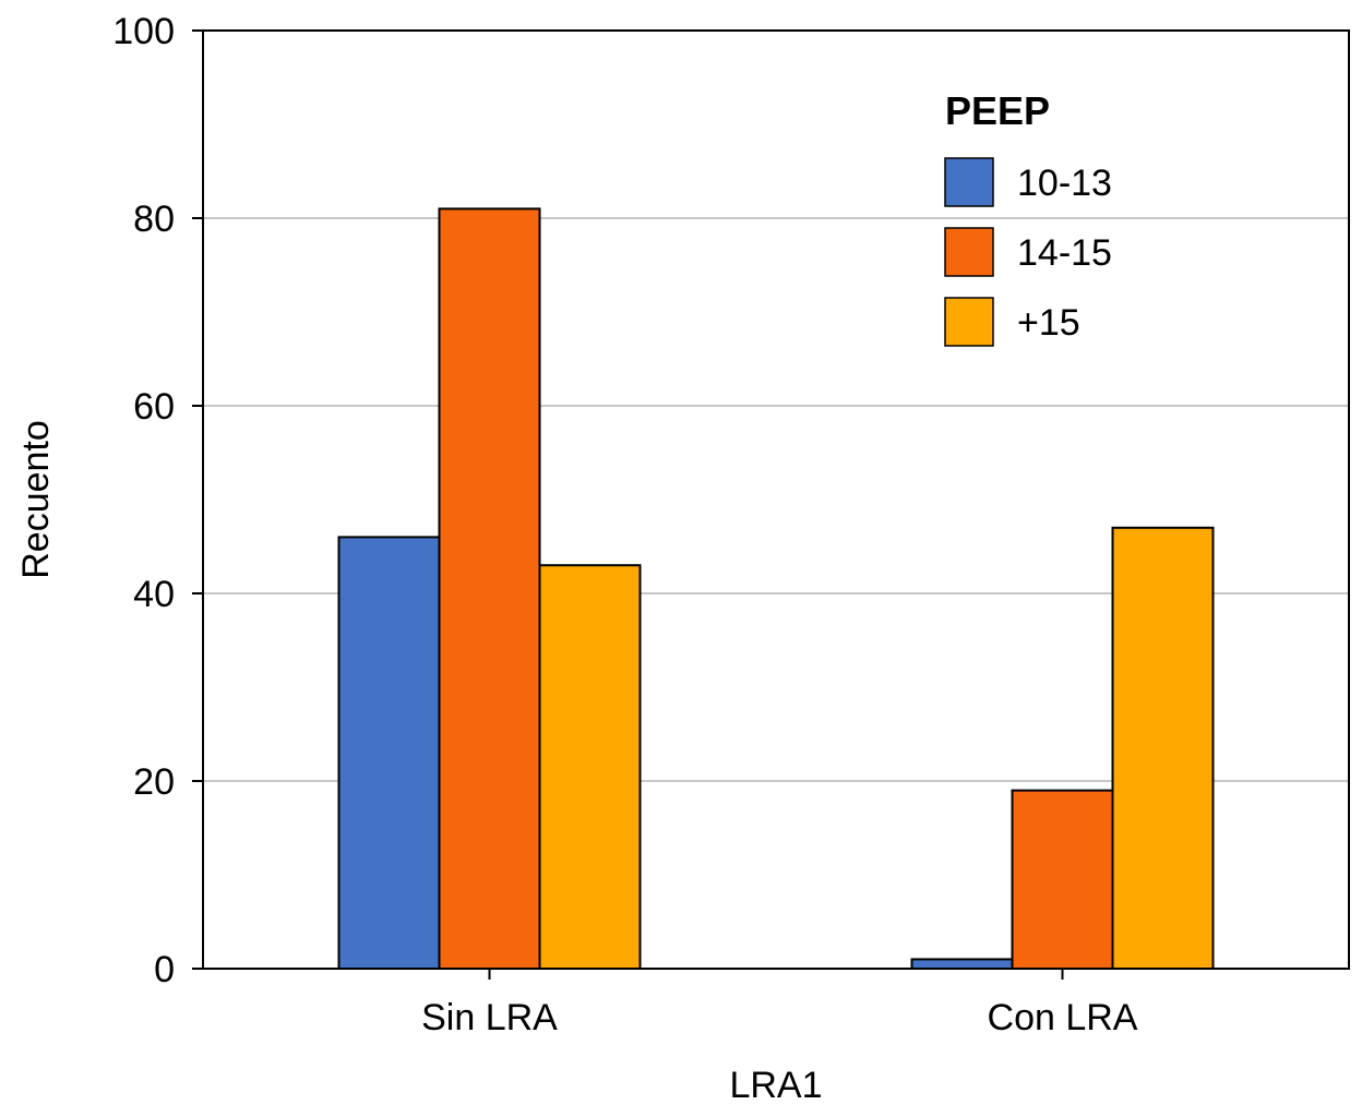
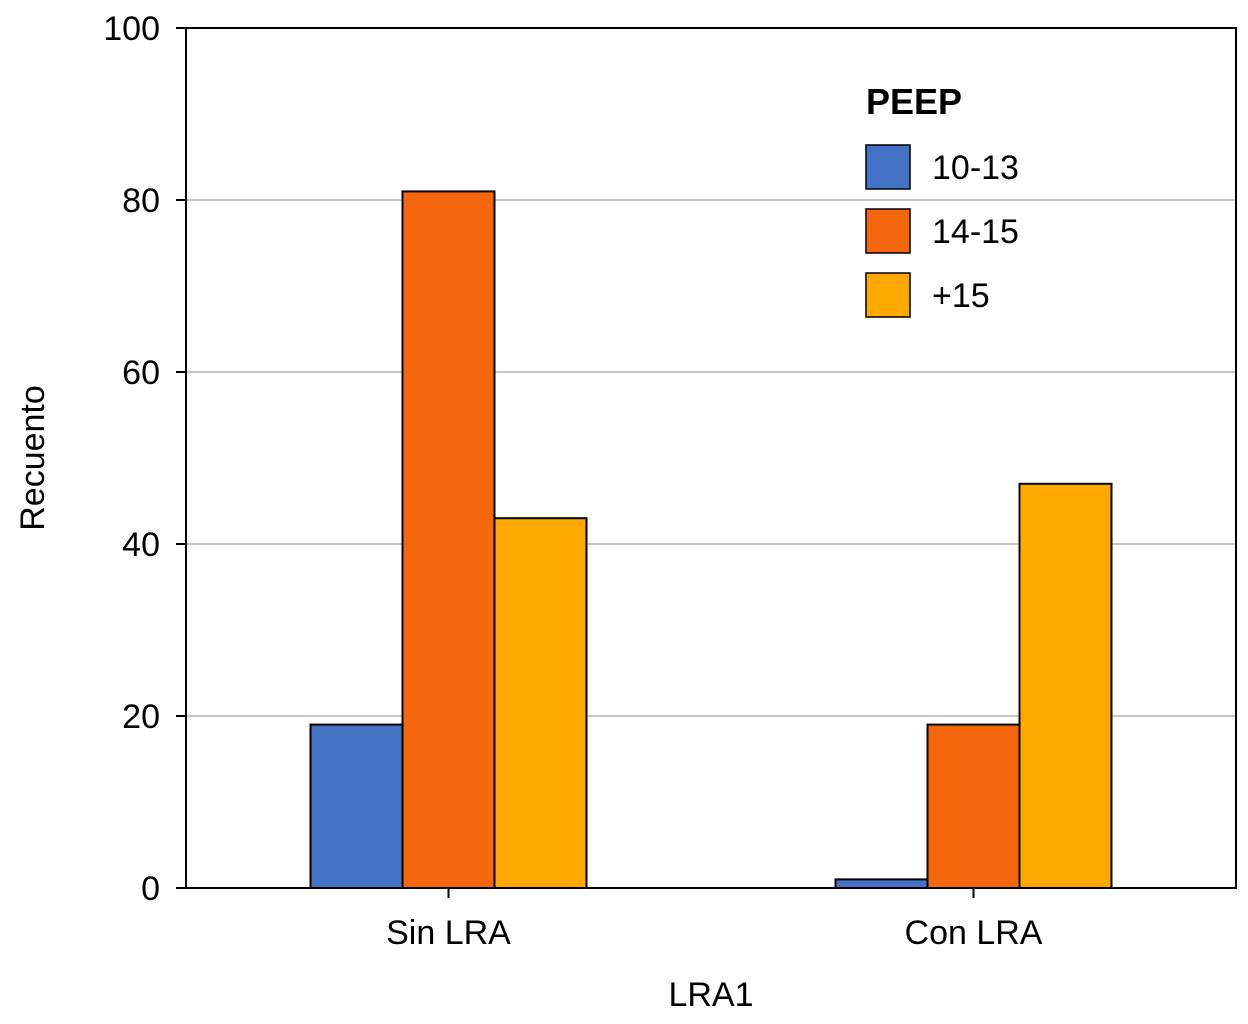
10-13/Sin LRA: 46 -> 19
